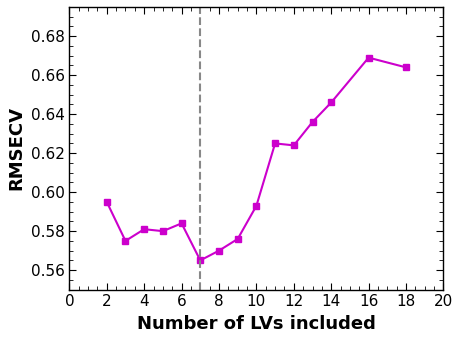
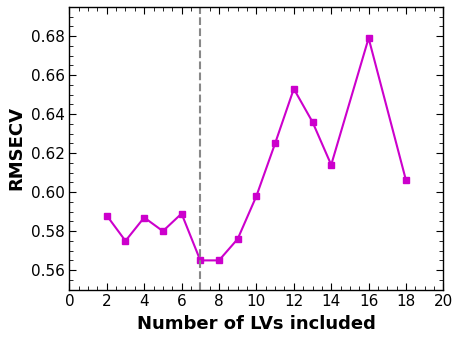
2: 0.595 -> 0.588
4: 0.581 -> 0.587
6: 0.584 -> 0.589
8: 0.570 -> 0.565
10: 0.593 -> 0.598
12: 0.624 -> 0.653
14: 0.646 -> 0.614
16: 0.669 -> 0.679
18: 0.664 -> 0.606
